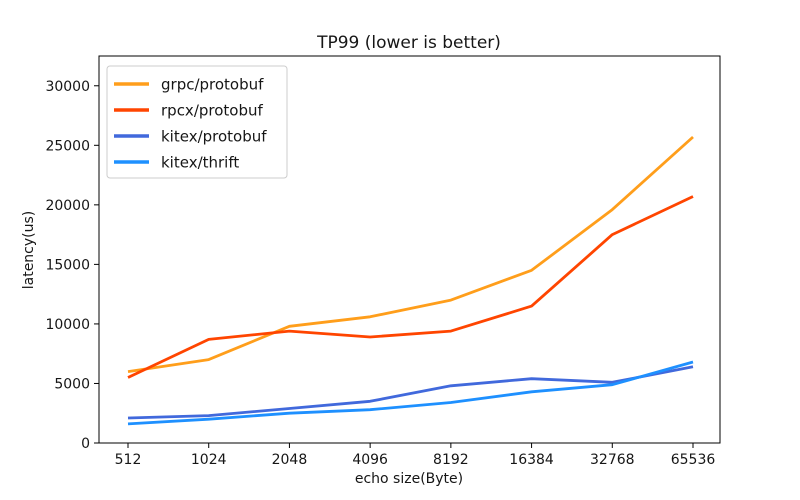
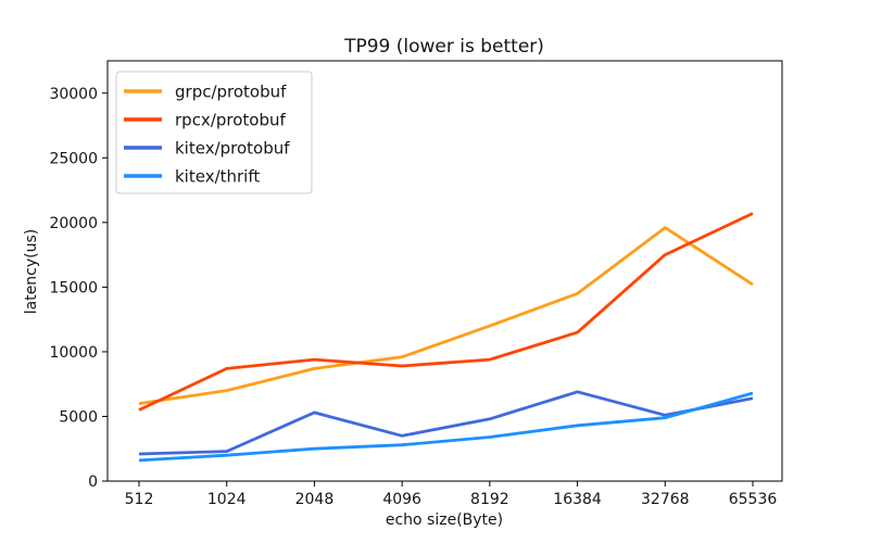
grpc/protobuf/2048: 9800 -> 8700
kitex/protobuf/2048: 2900 -> 5300
grpc/protobuf/4096: 10600 -> 9600
kitex/protobuf/16384: 5400 -> 6900
grpc/protobuf/65536: 25700 -> 15200
